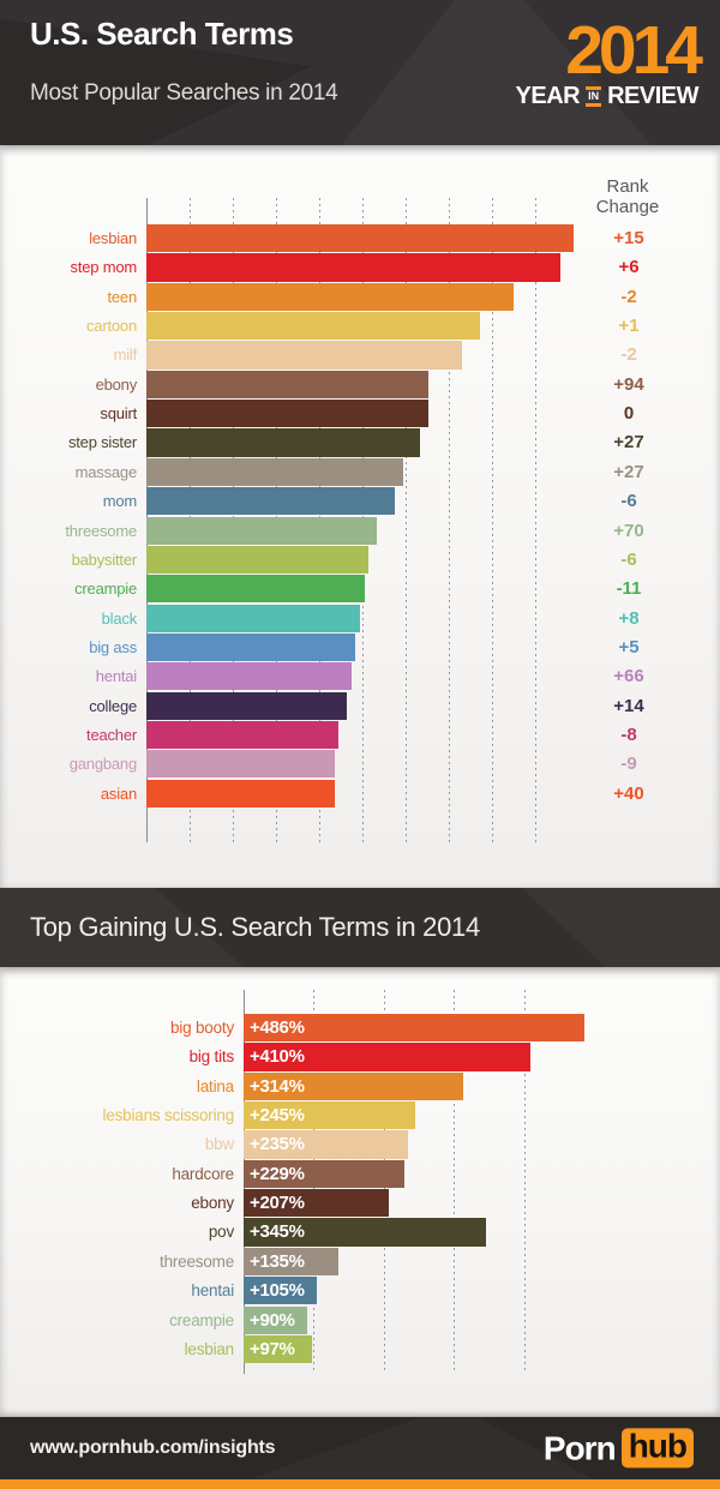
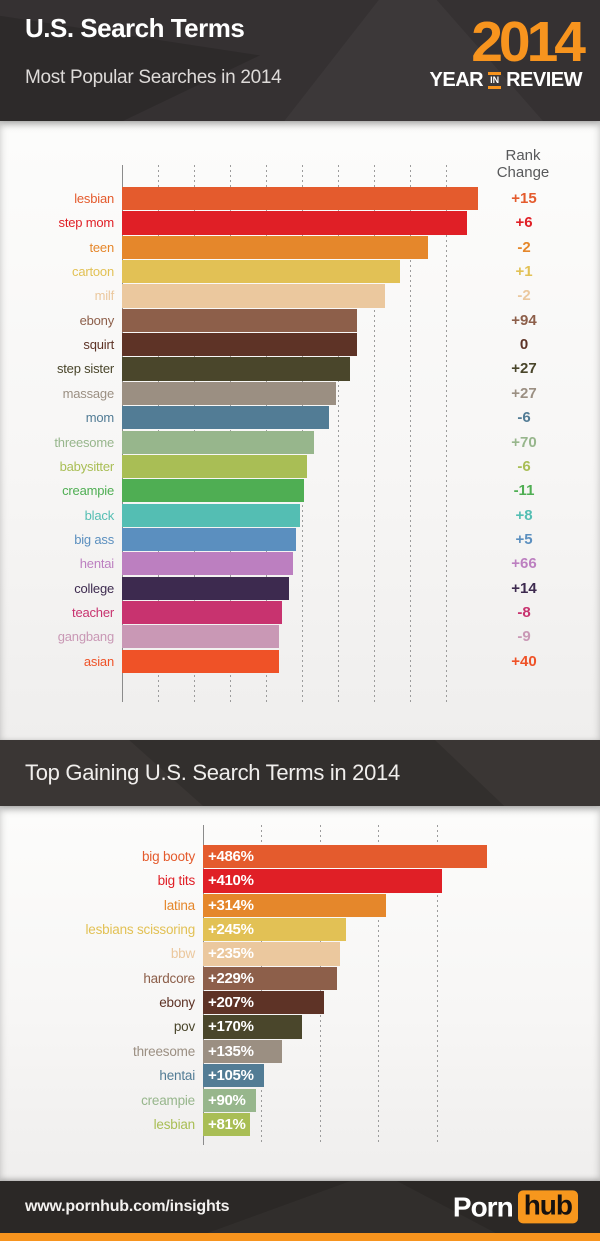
Top Gaining U.S. Search Terms in 2014/pov: +345% -> +170%
Top Gaining U.S. Search Terms in 2014/lesbian: +97% -> +81%
